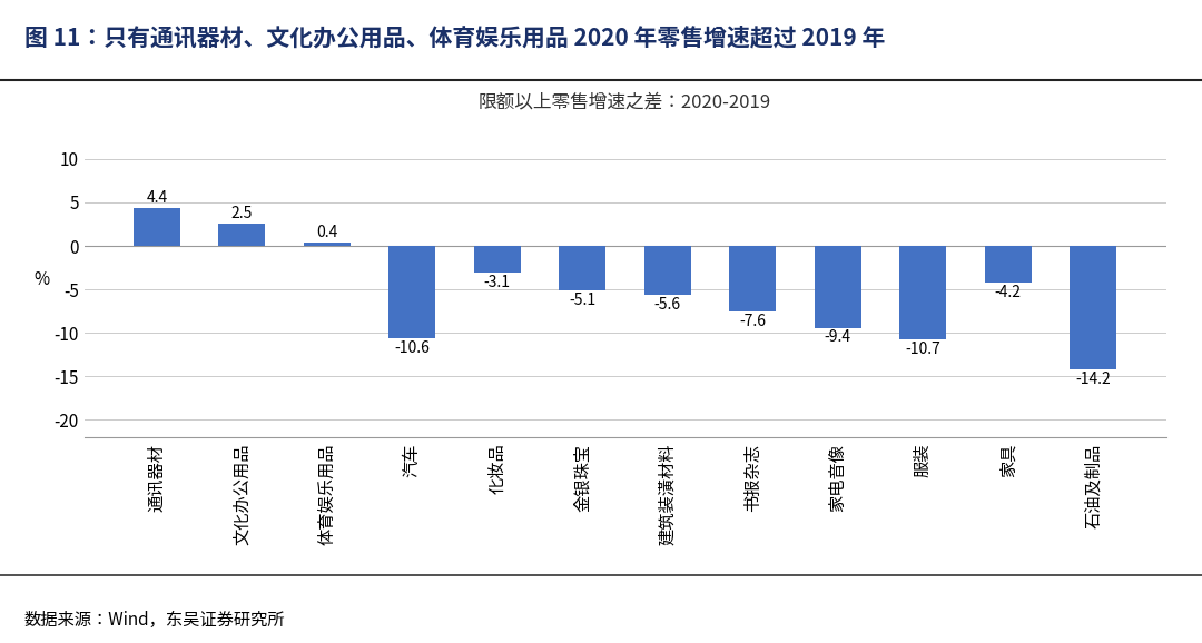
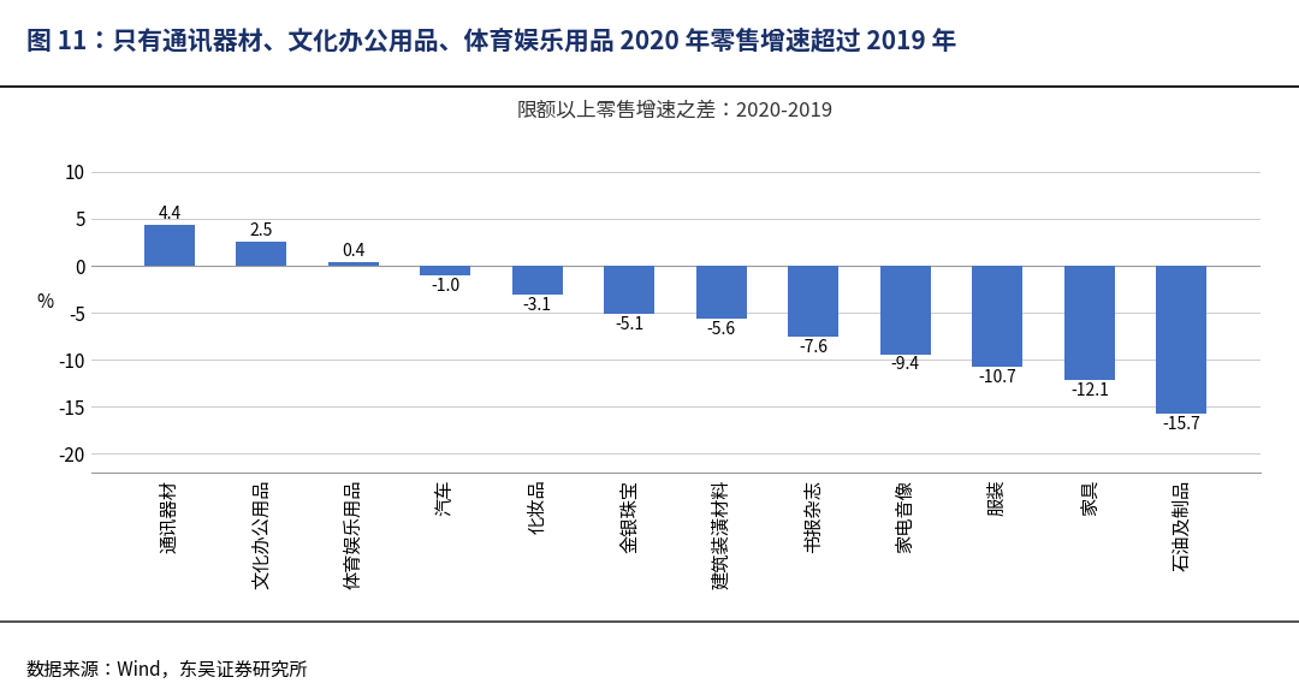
汽车: -10.6 -> -1.0
家具: -4.2 -> -12.1
石油及制品: -14.2 -> -15.7
